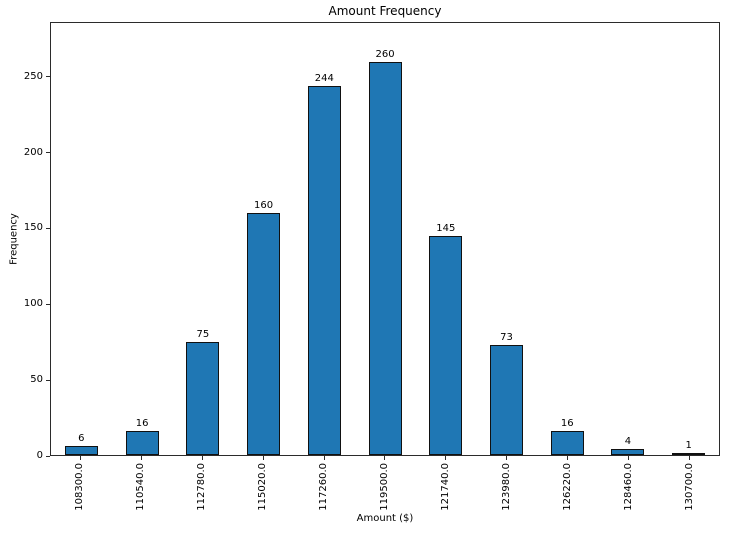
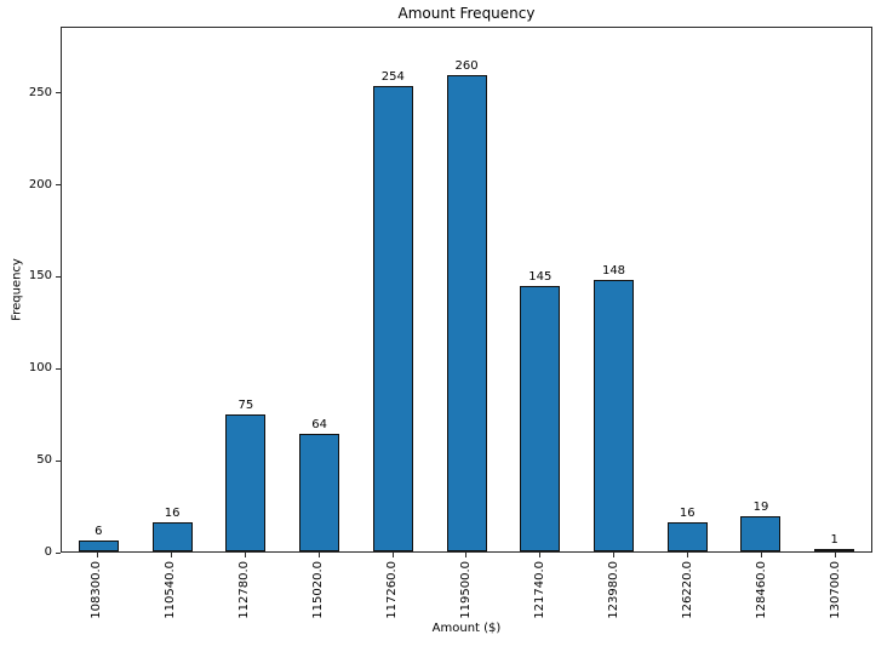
115020.0: 160 -> 64
117260.0: 244 -> 254
123980.0: 73 -> 148
128460.0: 4 -> 19
